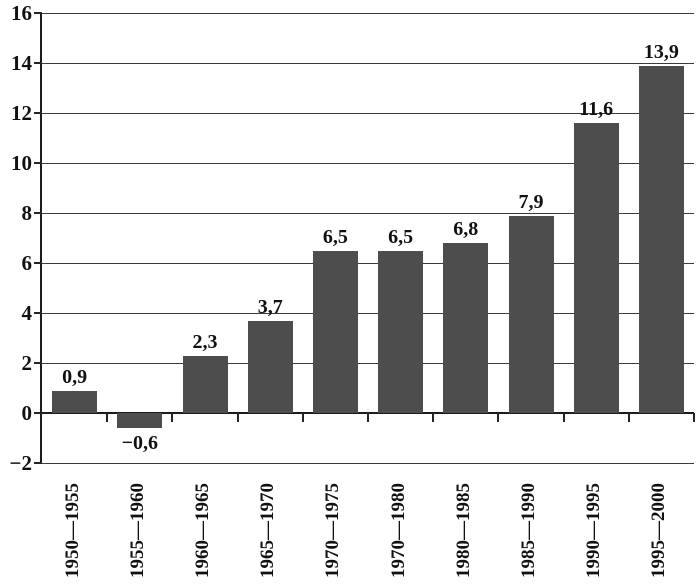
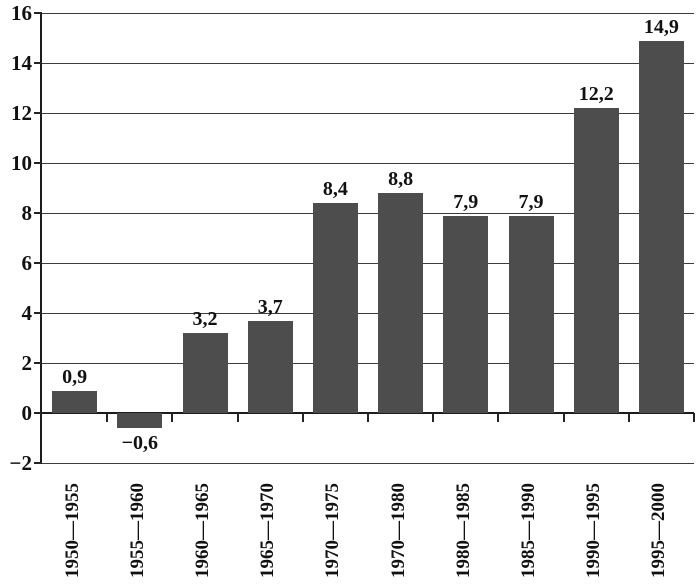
1960—1965: 2,3 -> 3,2
1970—1975: 6,5 -> 8,4
1970—1980: 6,5 -> 8,8
1980—1985: 6,8 -> 7,9
1990—1995: 11,6 -> 12,2
1995—2000: 13,9 -> 14,9
